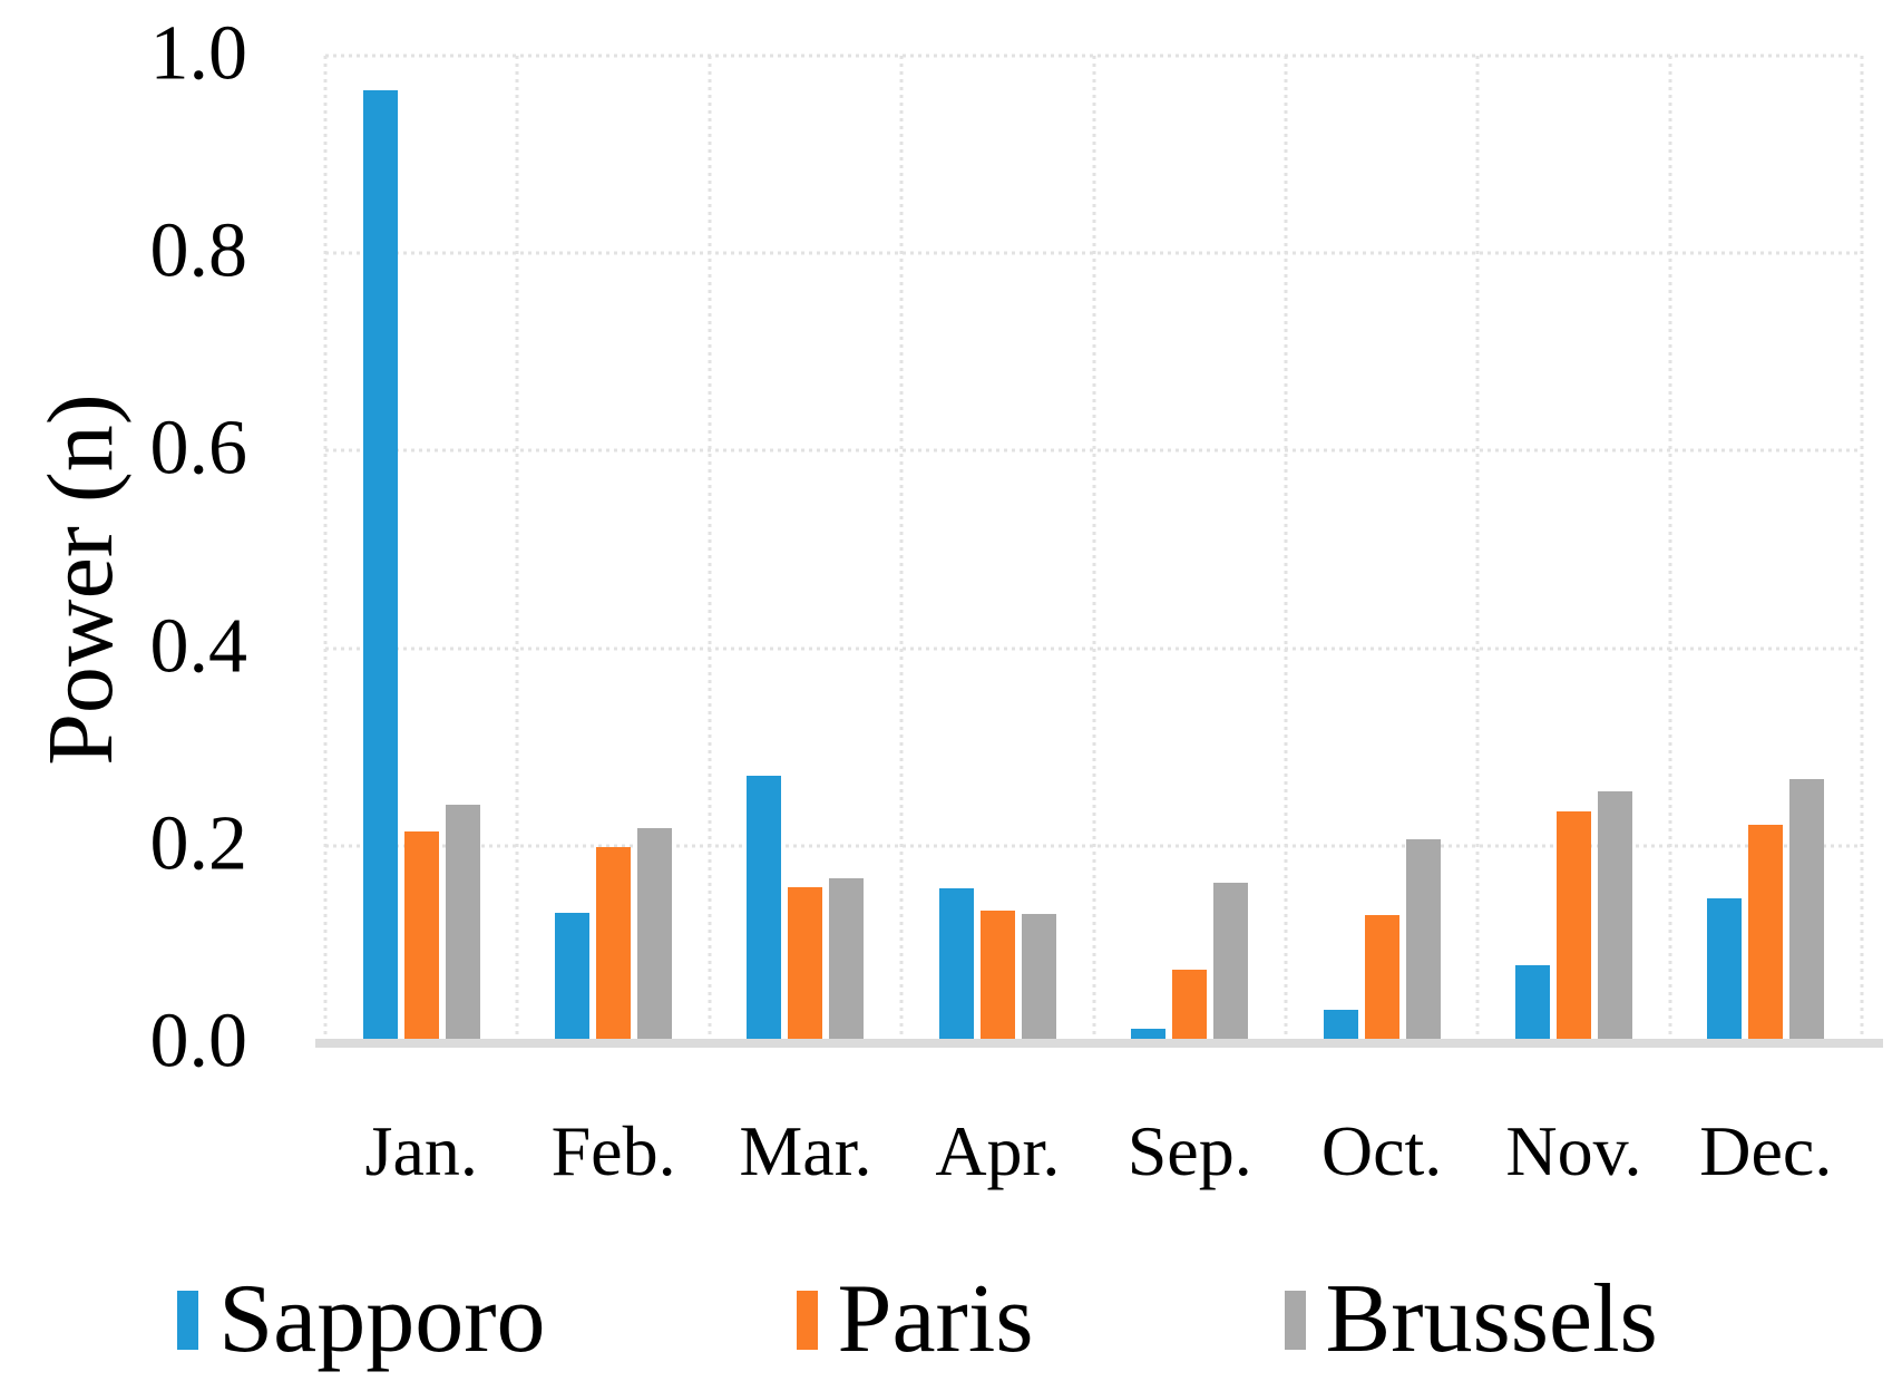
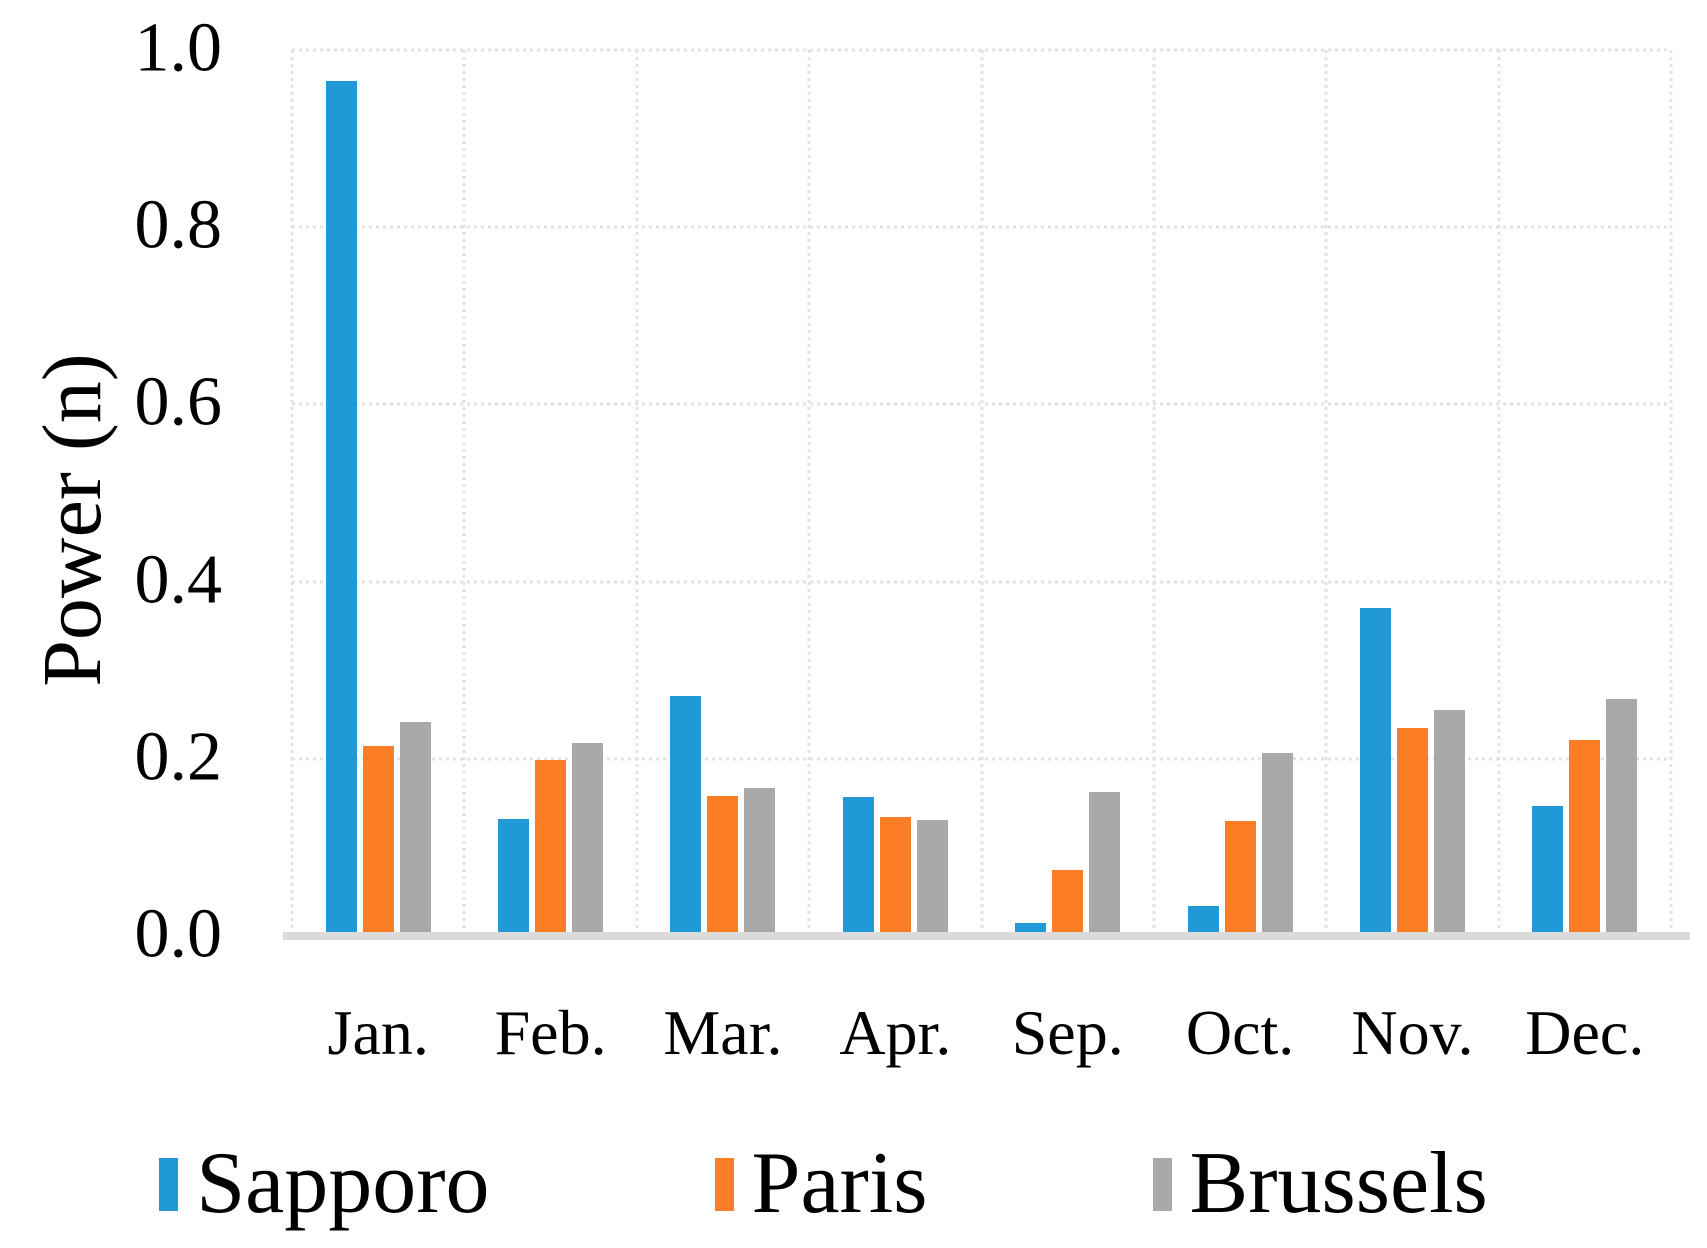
Sapporo/Nov.: 0.08 -> 0.37
